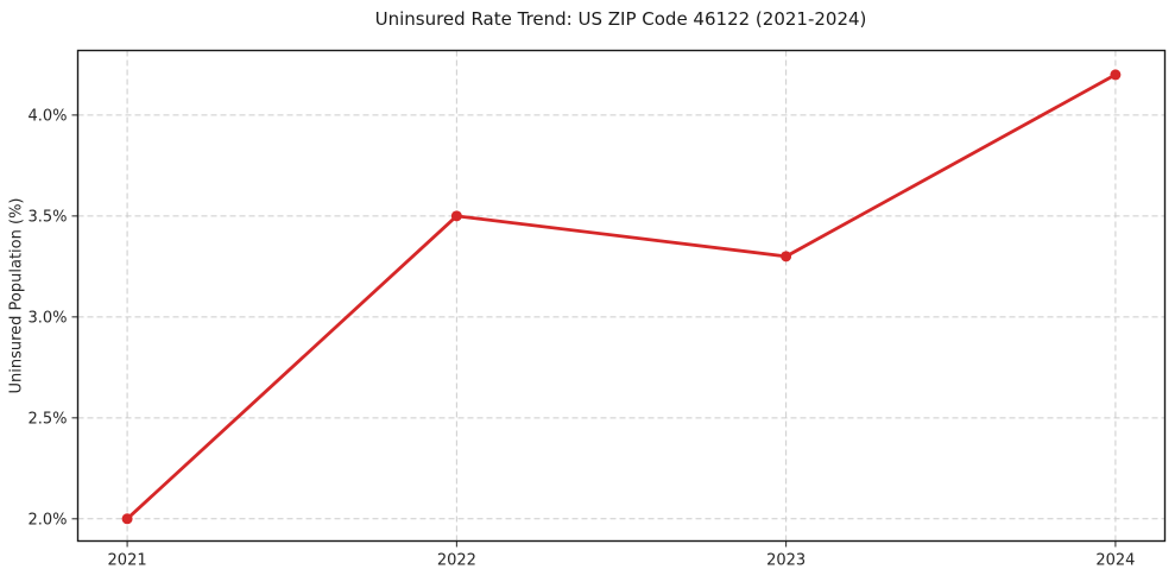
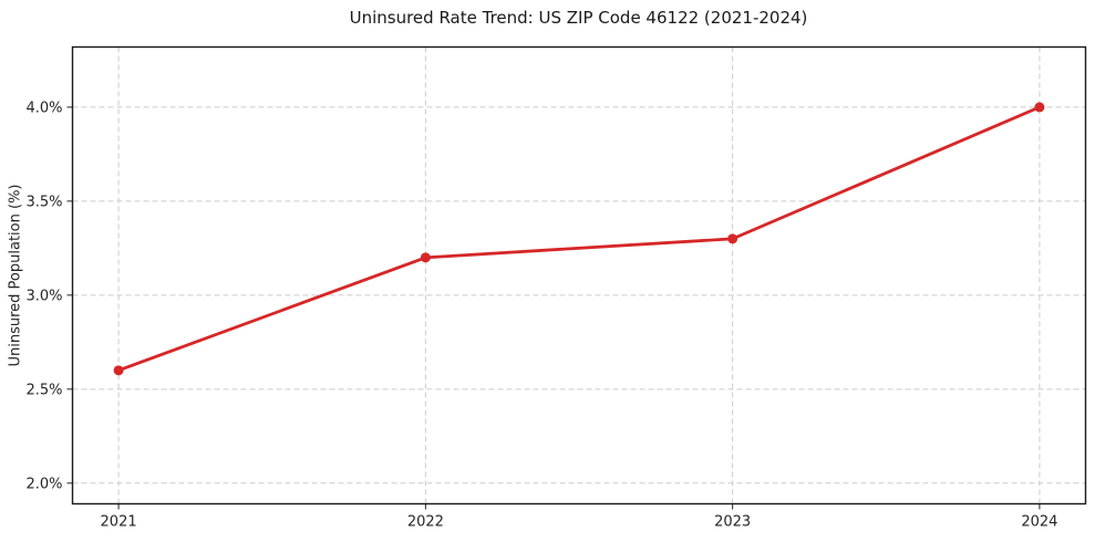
2021: 2.0% -> 2.6%
2022: 3.5% -> 3.2%
2024: 4.2% -> 4.0%
